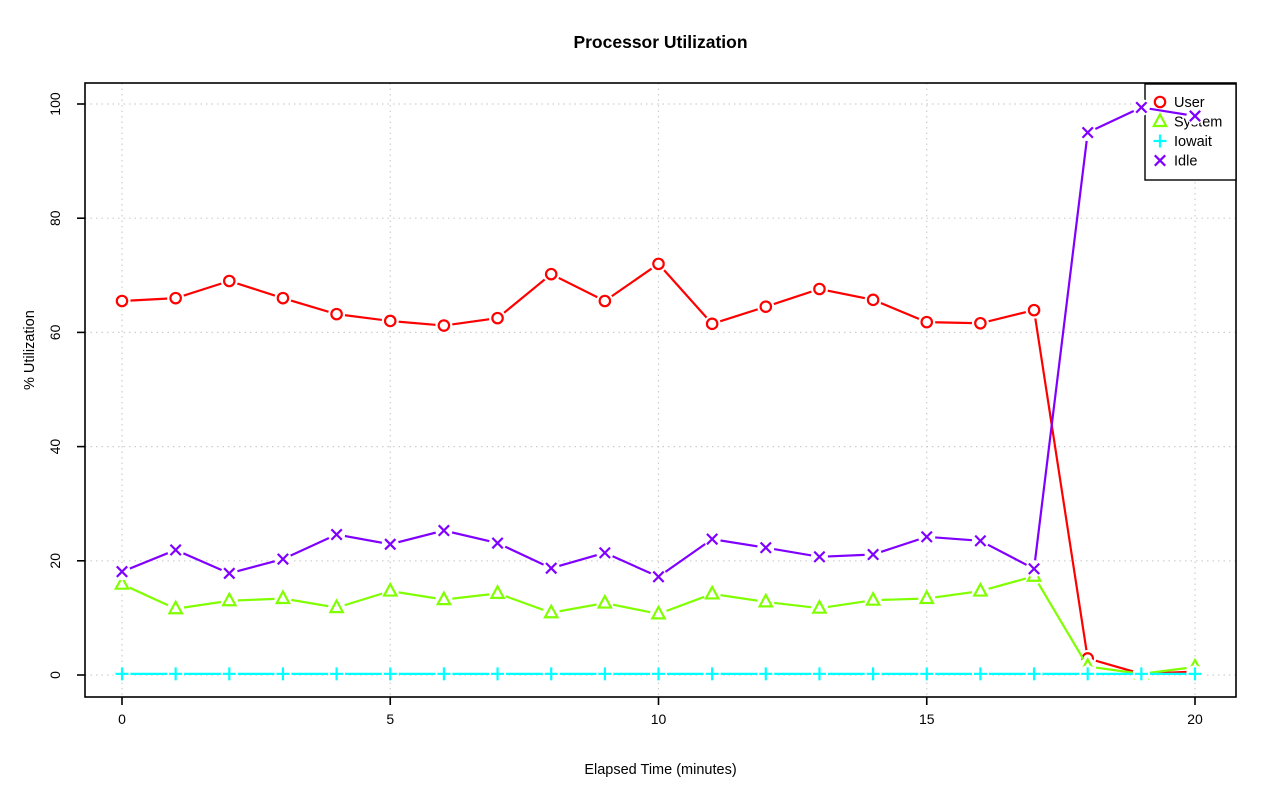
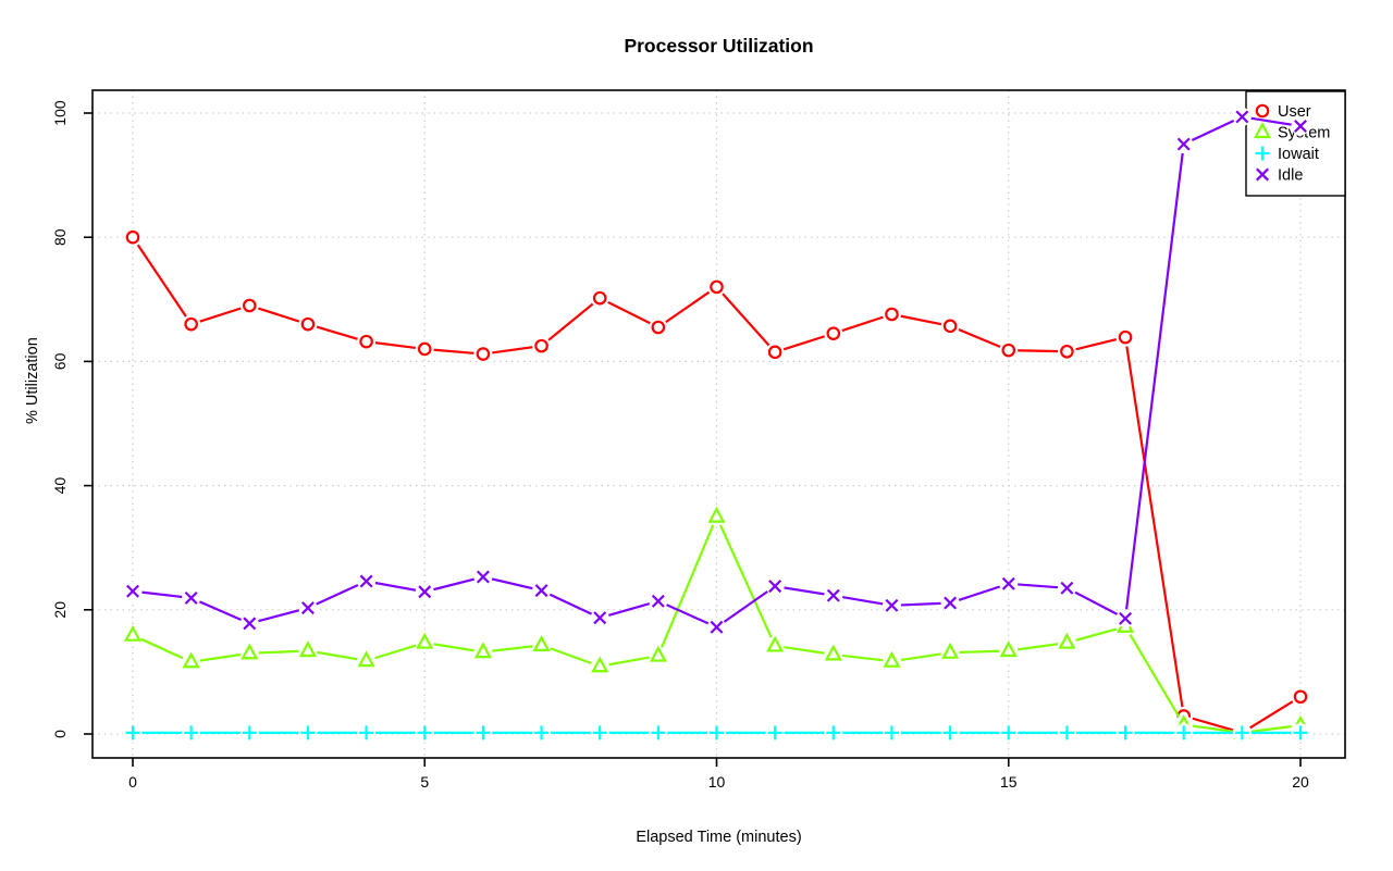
User/0: 66 -> 80
Idle/0: 18 -> 23
System/10: 11 -> 35
User/20: 1 -> 6
